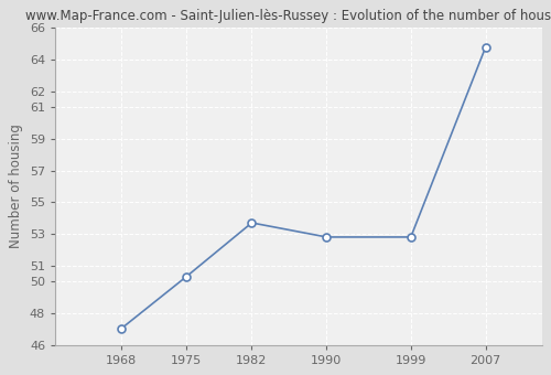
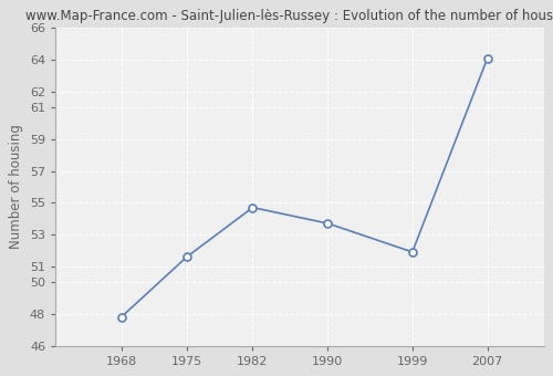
1968: 47.0 -> 47.8
1975: 50.3 -> 51.6
1982: 53.7 -> 54.7
1990: 52.8 -> 53.7
1999: 52.8 -> 51.9
2007: 64.8 -> 64.1
